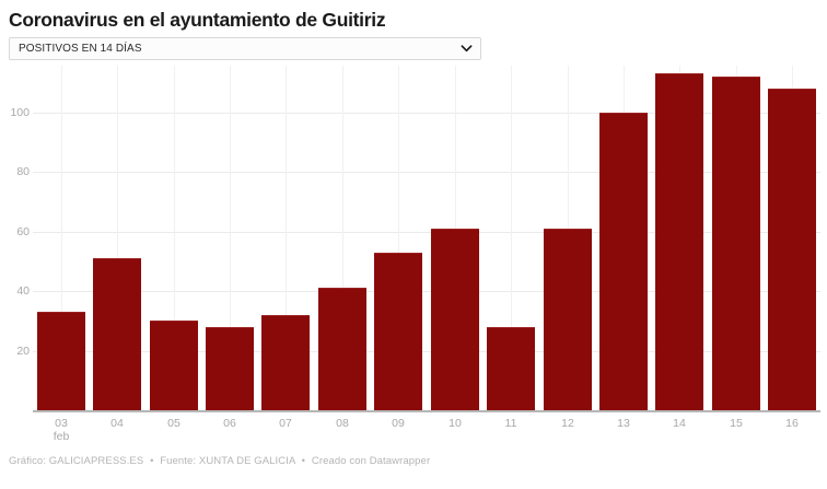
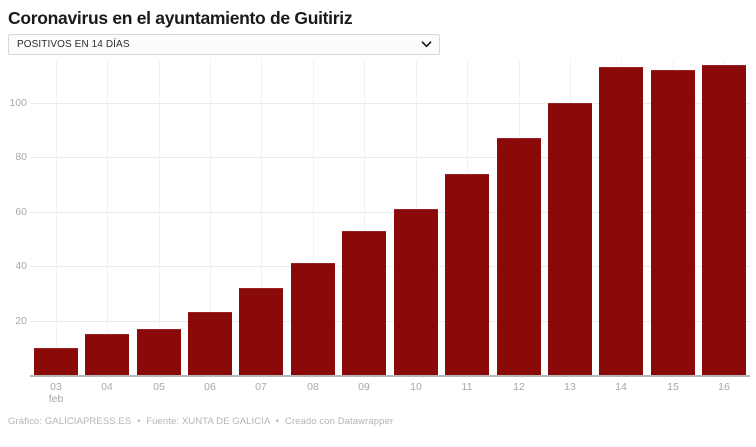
03: 33 -> 10
04: 51 -> 15
05: 30 -> 17
06: 28 -> 23
11: 28 -> 74
12: 61 -> 87
16: 108 -> 114
